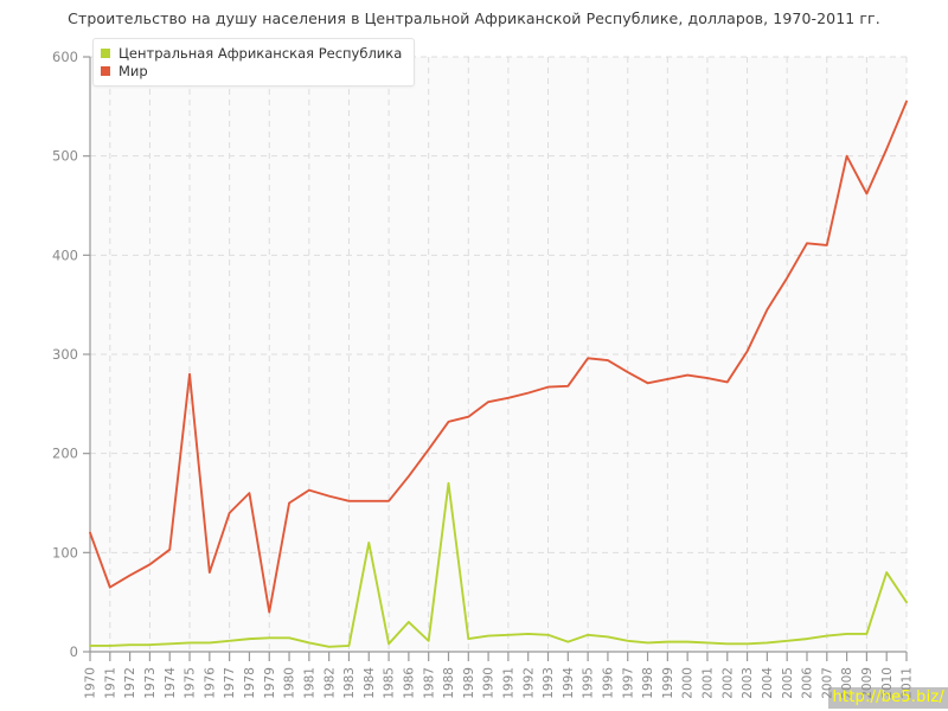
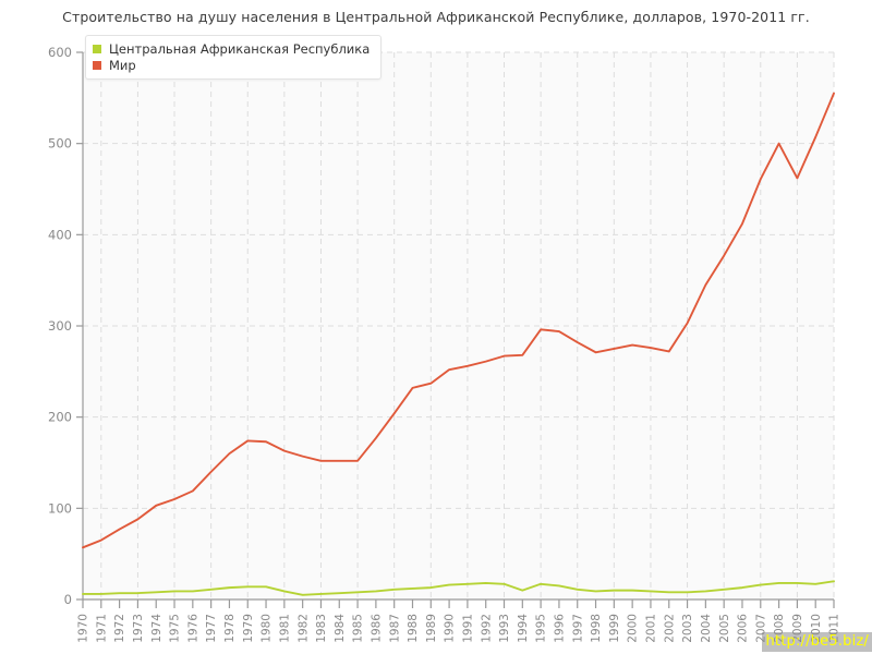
Мир/1970: 120 -> 60
Мир/1975: 280 -> 110
Мир/1976: 80 -> 120
Мир/1979: 40 -> 170
Мир/1980: 150 -> 170
Центральная Африканская Республика/1984: 110 -> 10
Центральная Африканская Республика/1986: 30 -> 10
Центральная Африканская Республика/1988: 170 -> 10
Мир/2007: 410 -> 460
Центральная Африканская Республика/2010: 80 -> 20
Центральная Африканская Республика/2011: 50 -> 20
